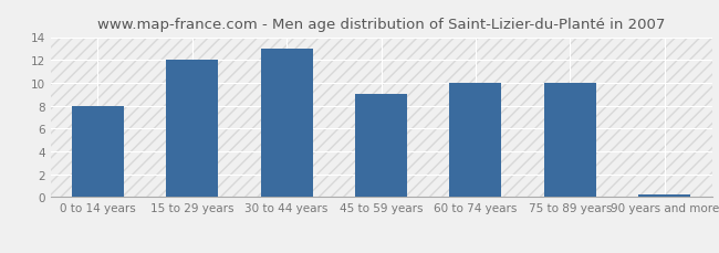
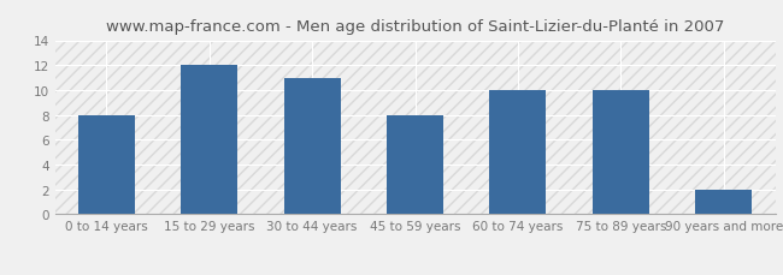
30 to 44 years: 13.0 -> 11.0
45 to 59 years: 9.0 -> 8.0
90 years and more: 0.2 -> 2.0
